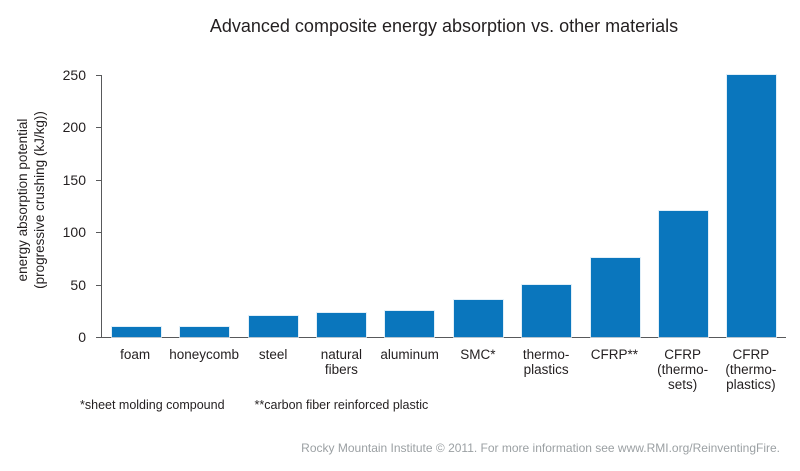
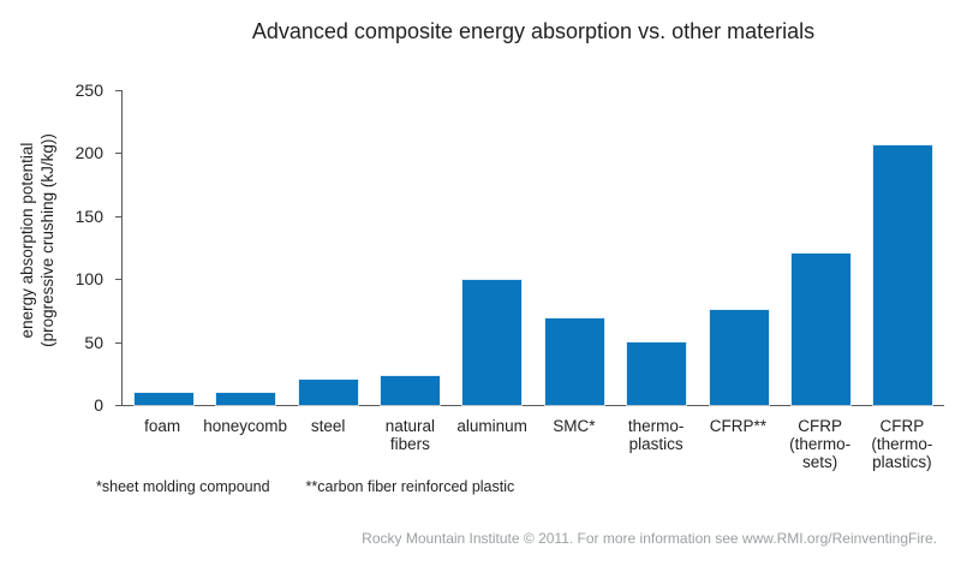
aluminum: 25 -> 99
SMC*: 35 -> 69
CFRP (thermo- plastics): 250 -> 206
